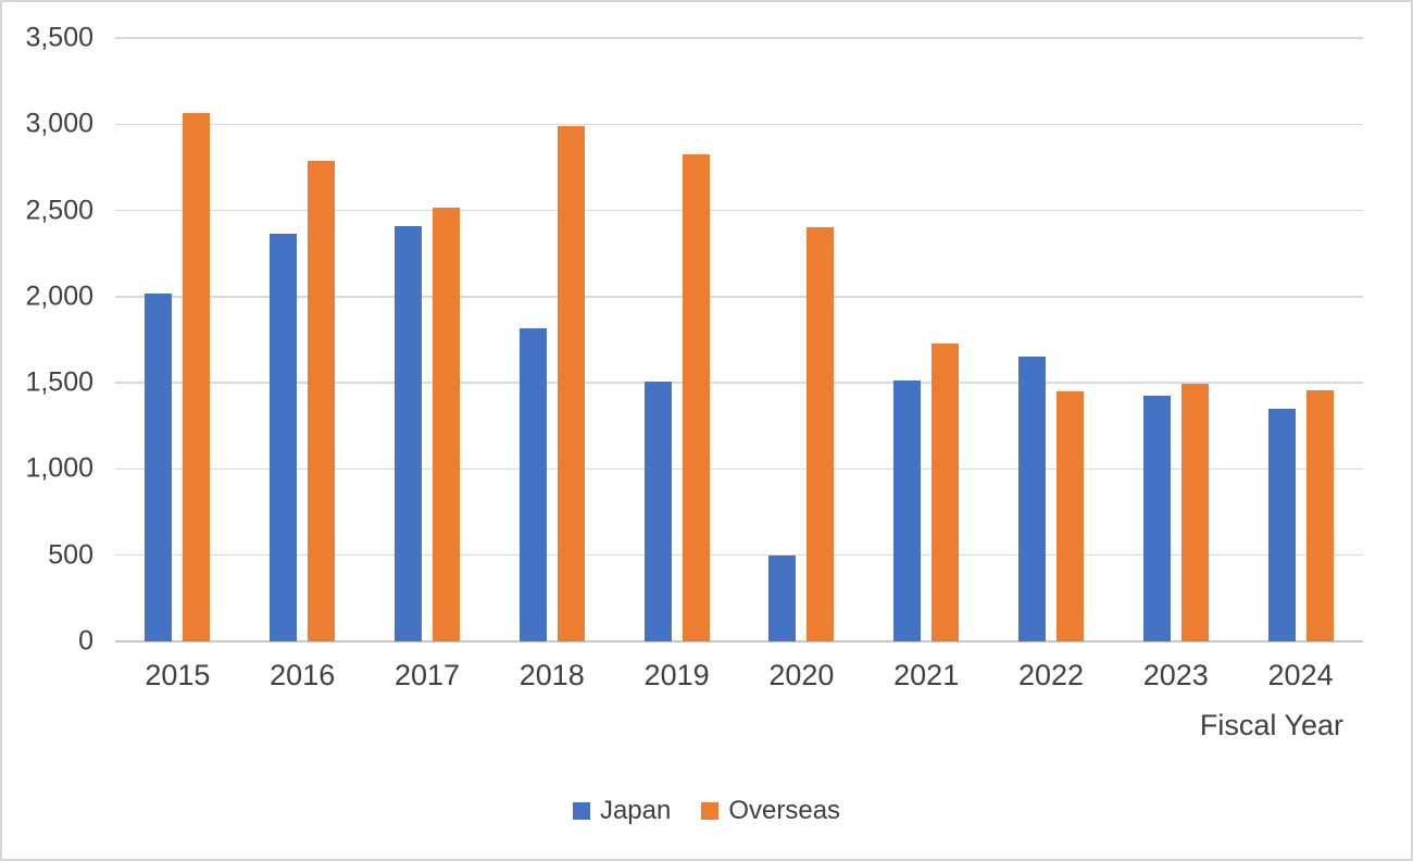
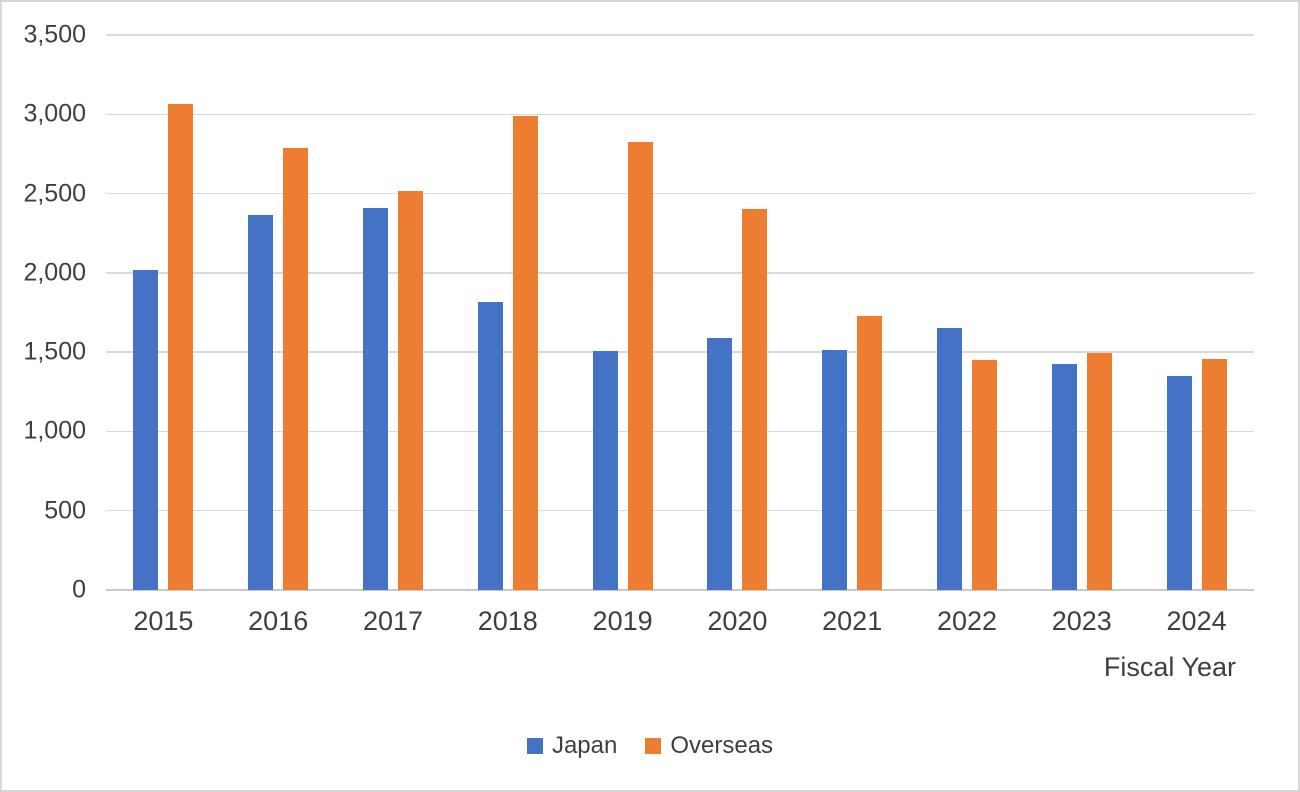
Japan/2020: 500 -> 1590
